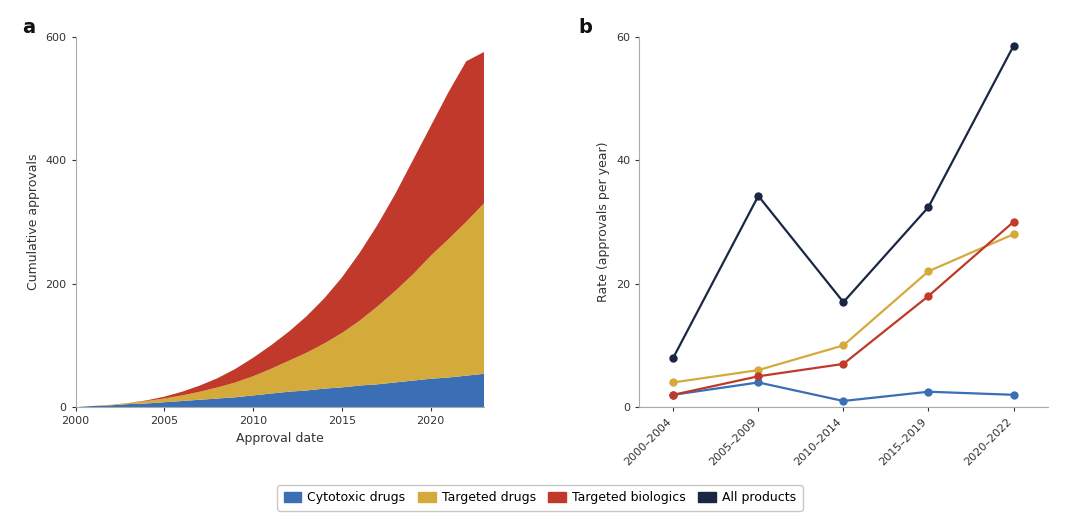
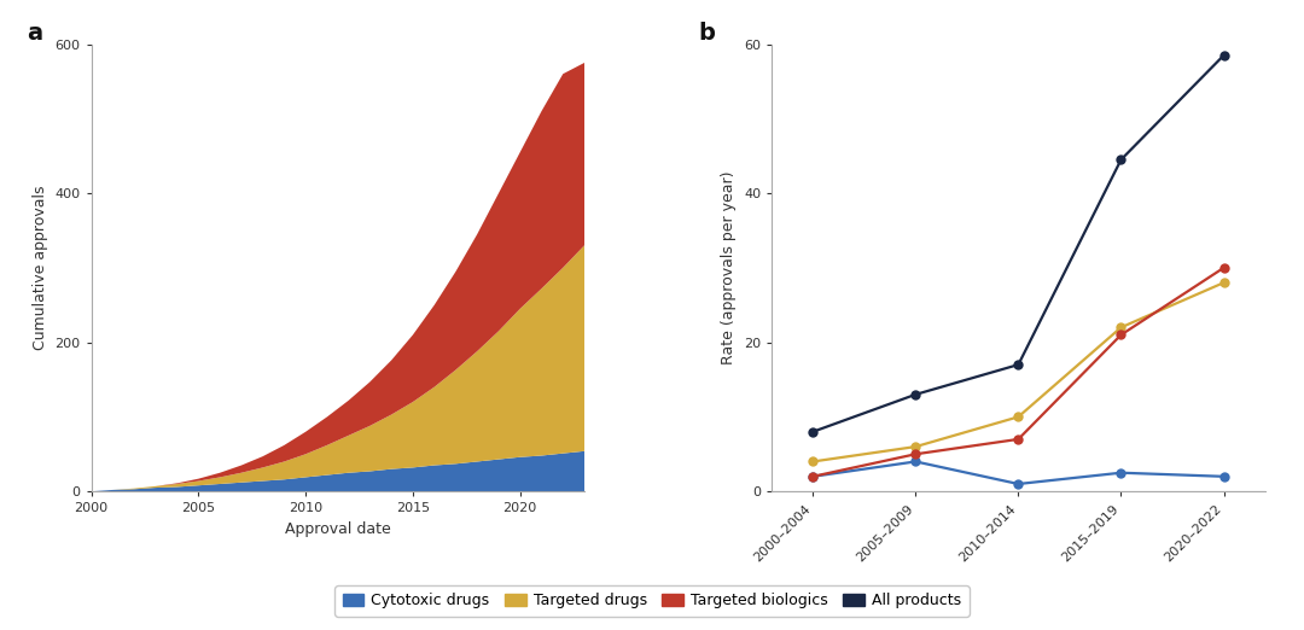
All products/2005–2009: 34.2 -> 13.0
Targeted biologics/2015–2019: 18 -> 21
All products/2015–2019: 32.4 -> 44.5
